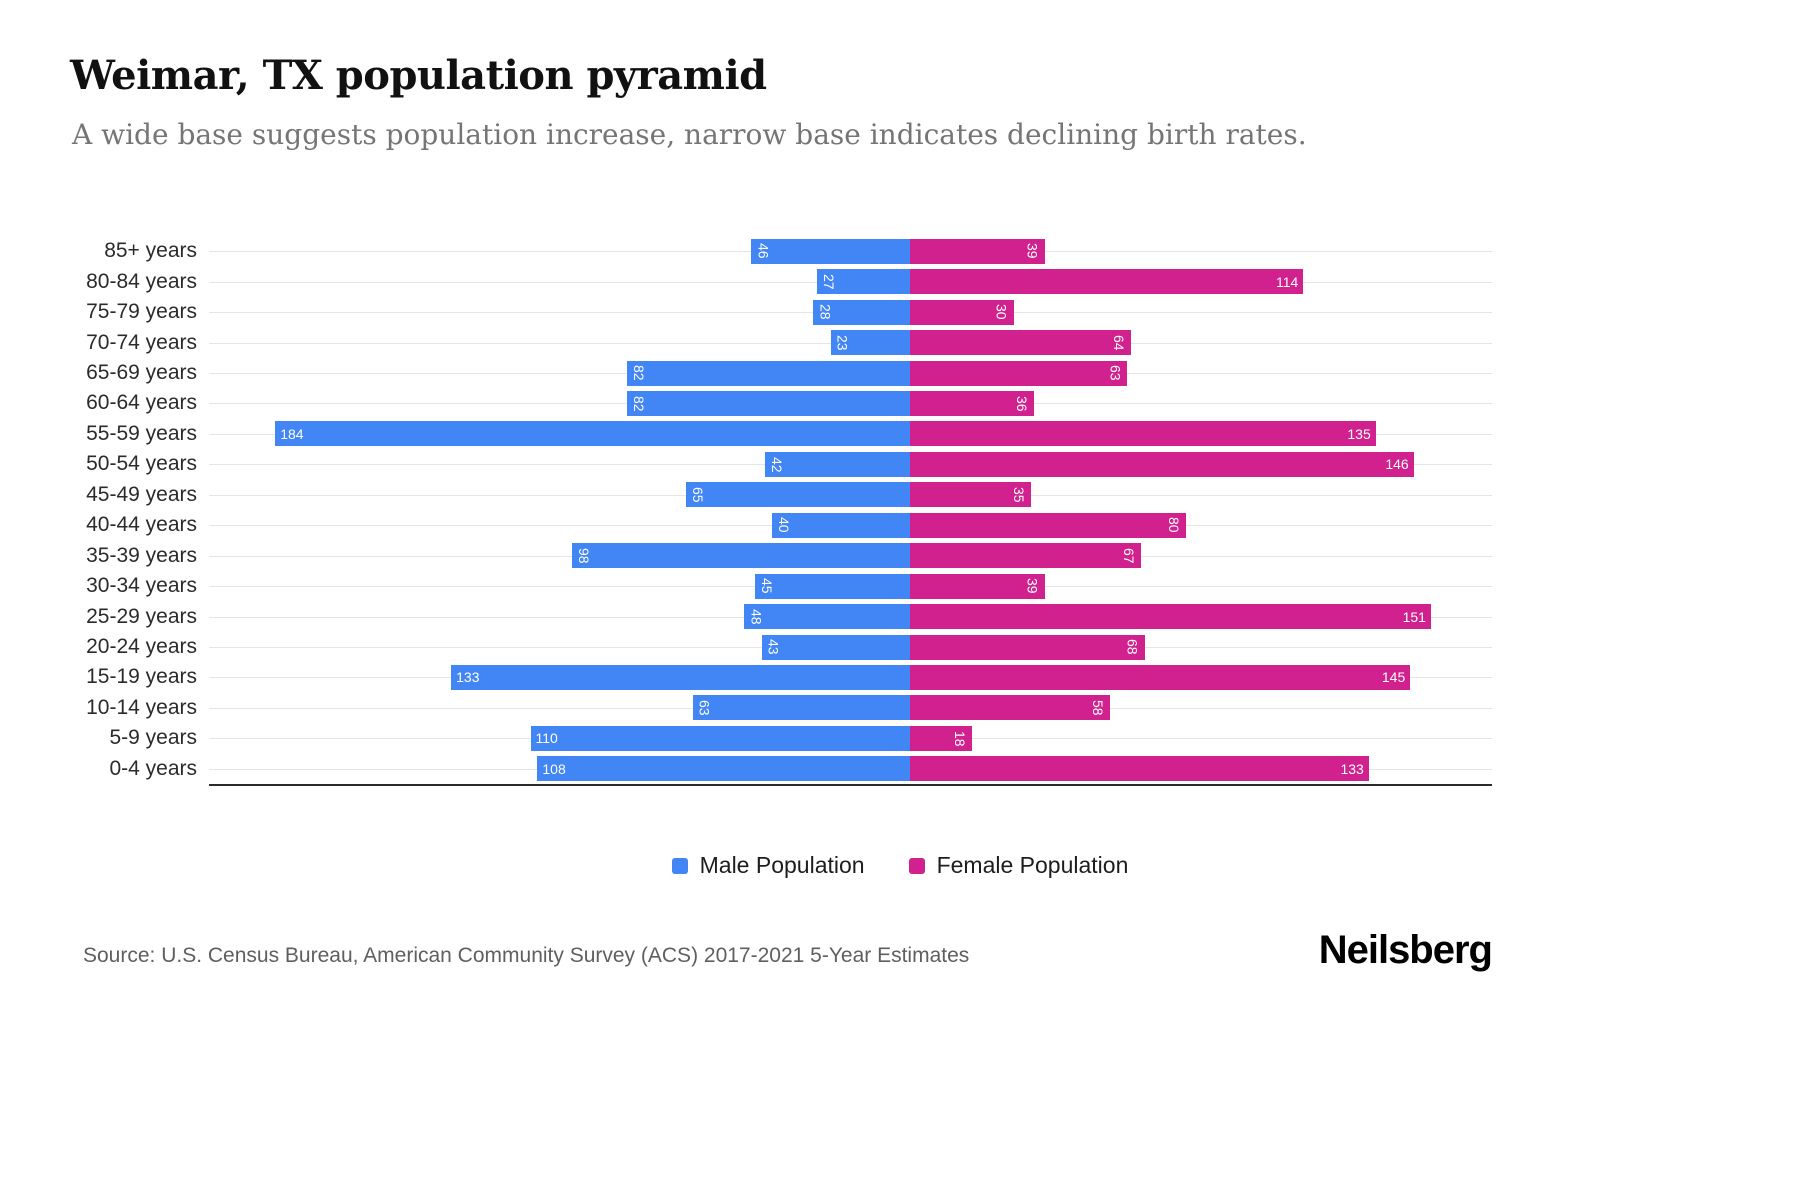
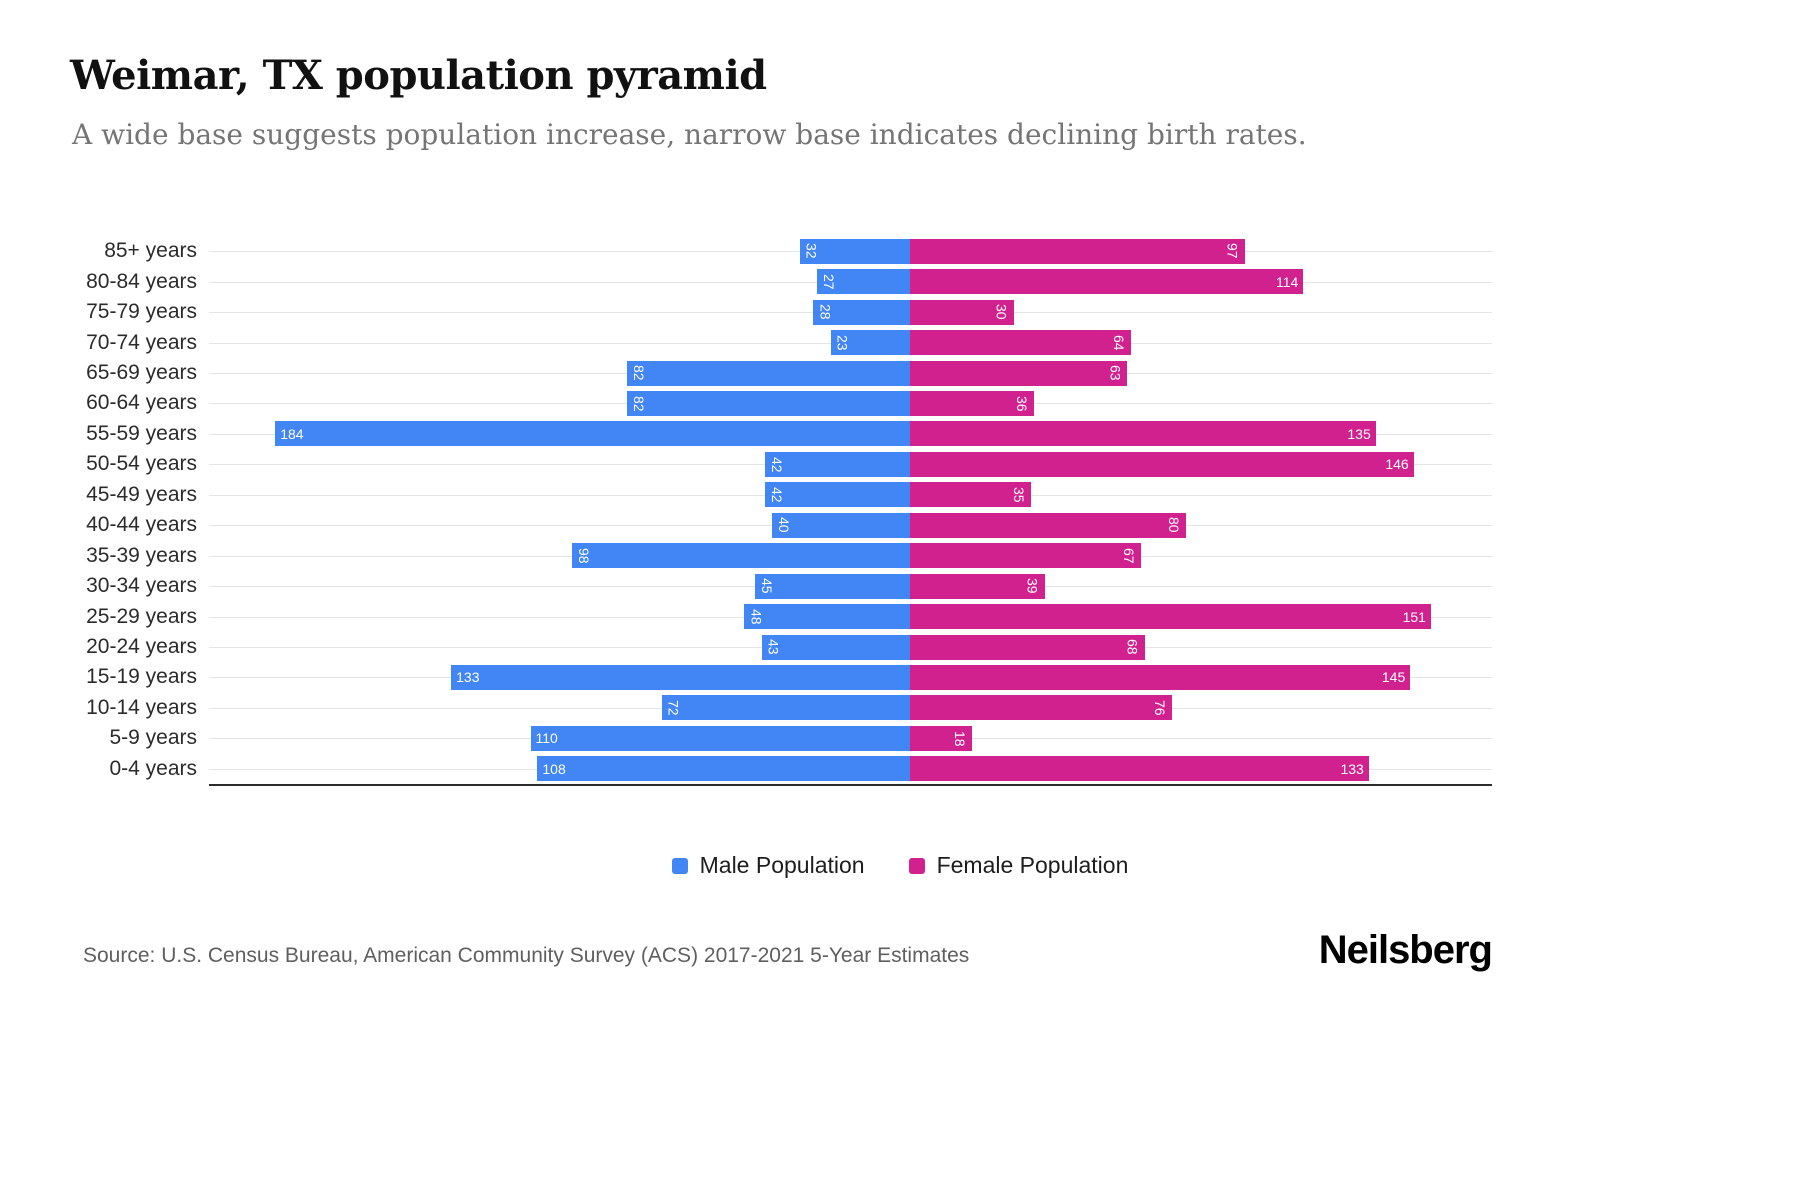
Male Population/85+ years: 46 -> 32
Female Population/85+ years: 39 -> 97
Male Population/45-49 years: 65 -> 42
Male Population/10-14 years: 63 -> 72
Female Population/10-14 years: 58 -> 76
